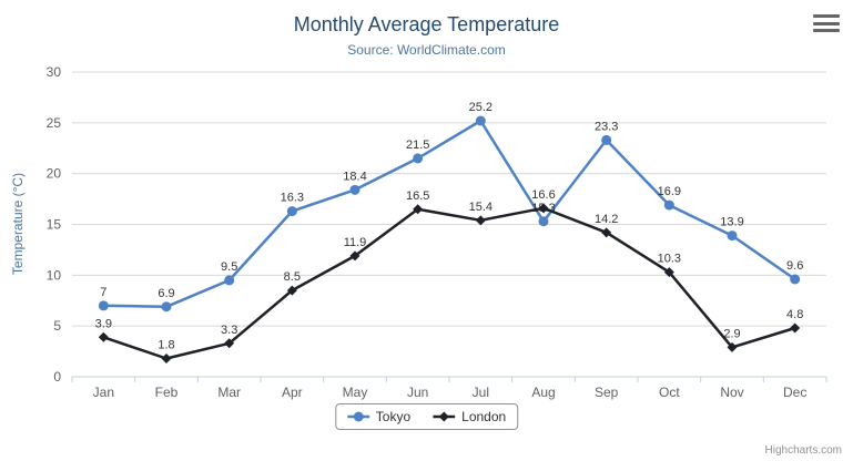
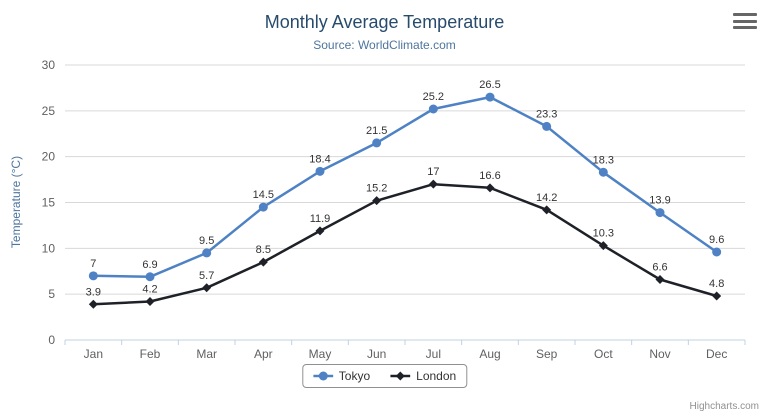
London/Feb: 1.8 -> 4.2
London/Mar: 3.3 -> 5.7
Tokyo/Apr: 16.3 -> 14.5
London/Jun: 16.5 -> 15.2
London/Jul: 15.4 -> 17
Tokyo/Aug: 15.3 -> 26.5
Tokyo/Oct: 16.9 -> 18.3
London/Nov: 2.9 -> 6.6
